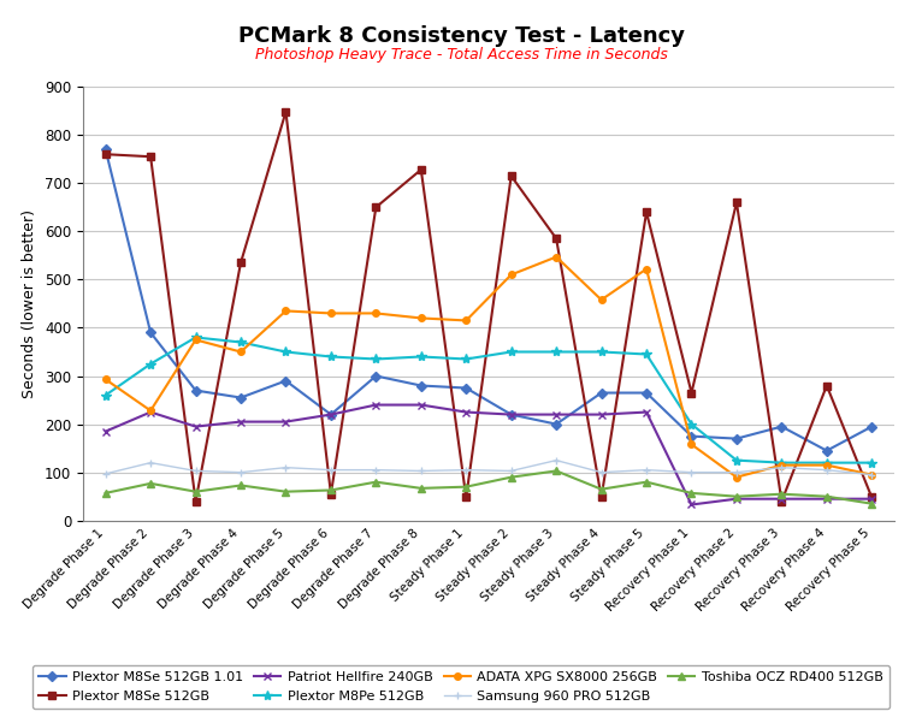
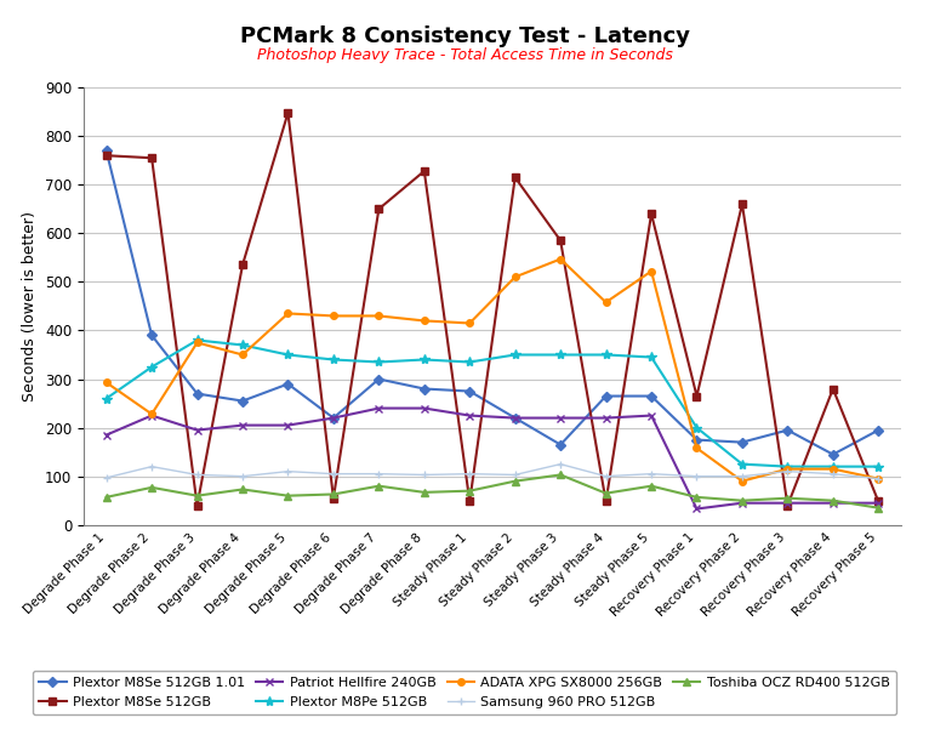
Plextor M8Se 512GB 1.01/Steady Phase 3: 200 -> 165
